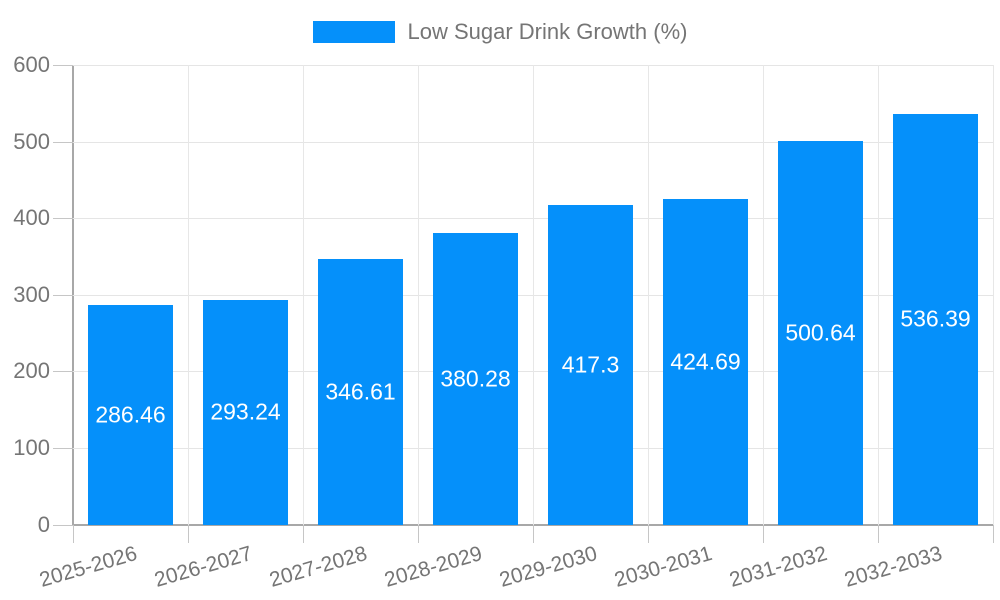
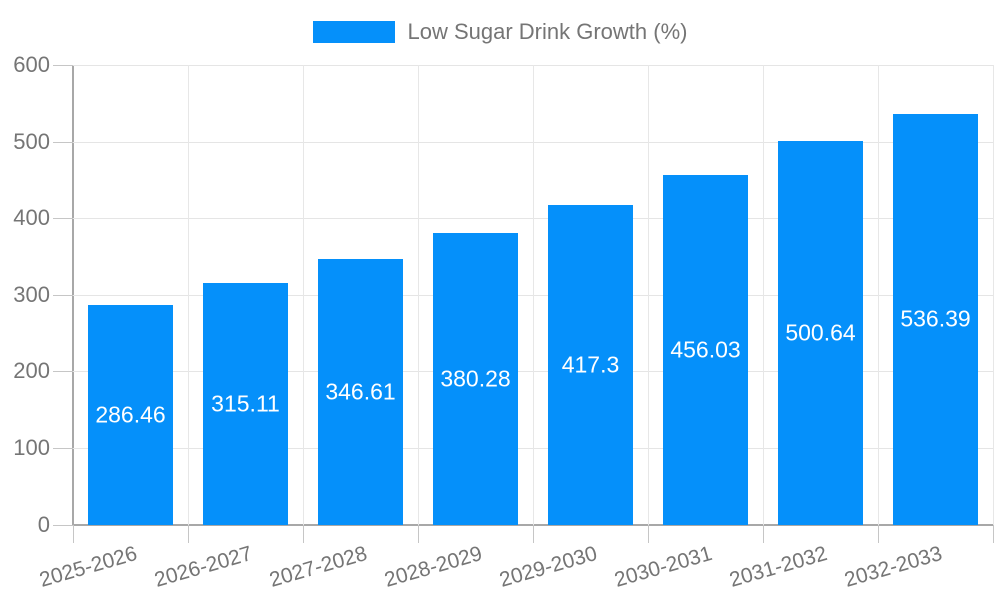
2026-2027: 293.24 -> 315.11
2030-2031: 424.69 -> 456.03
